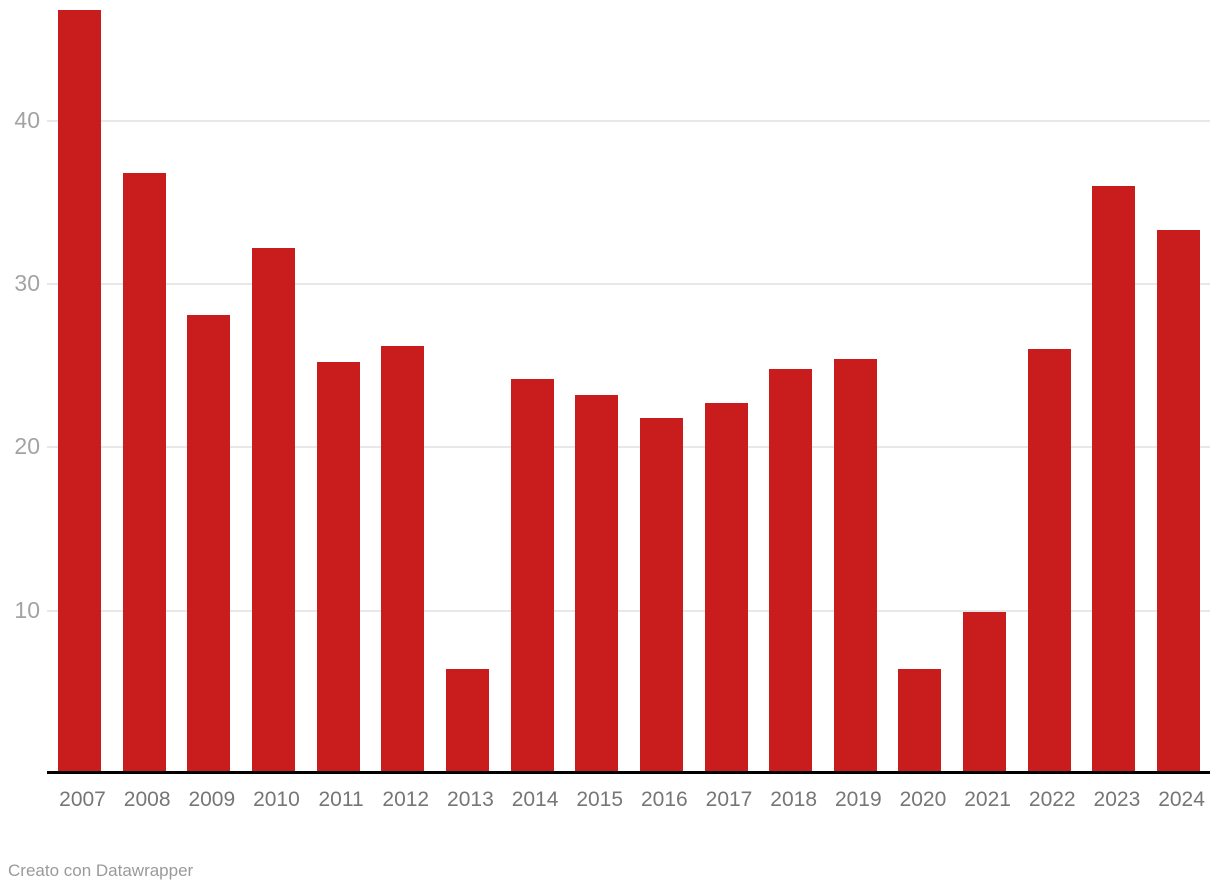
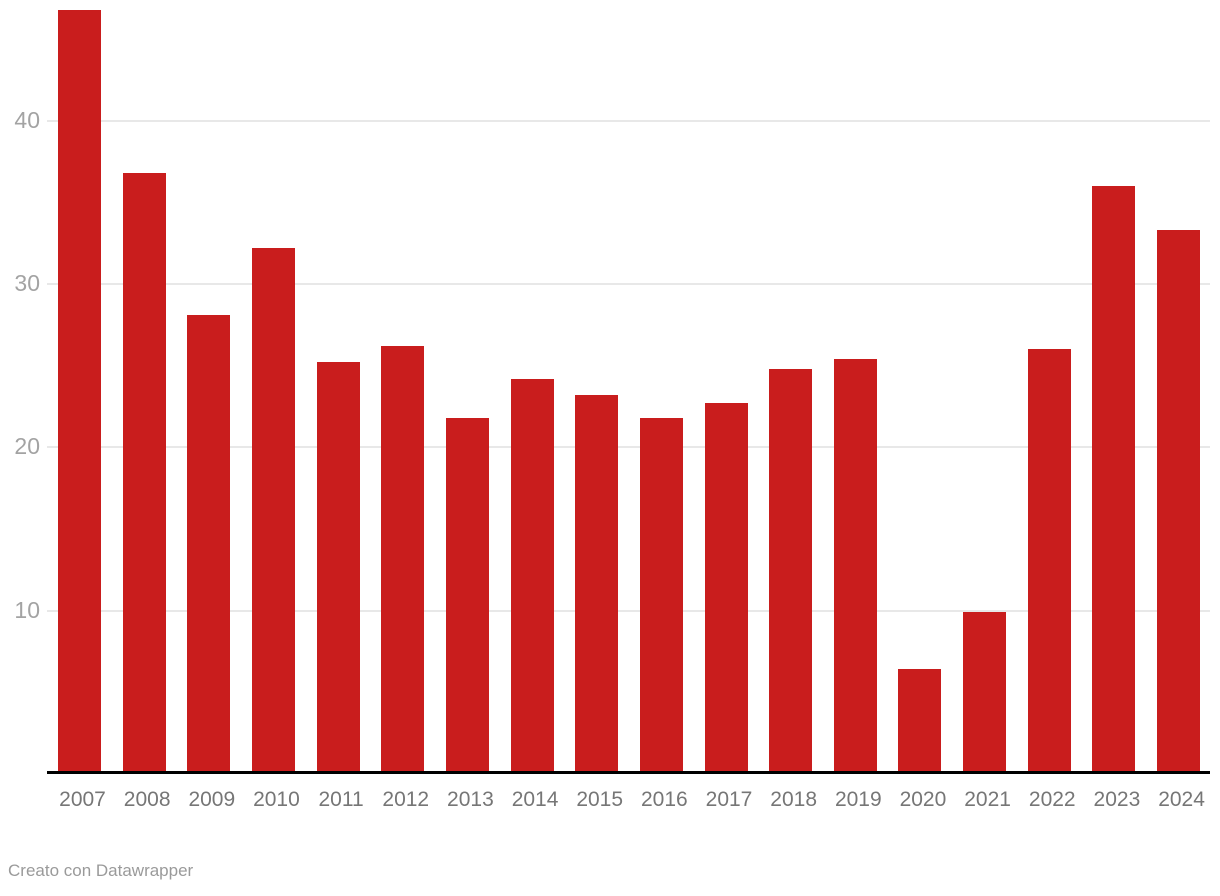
2013: 6.4 -> 21.8
